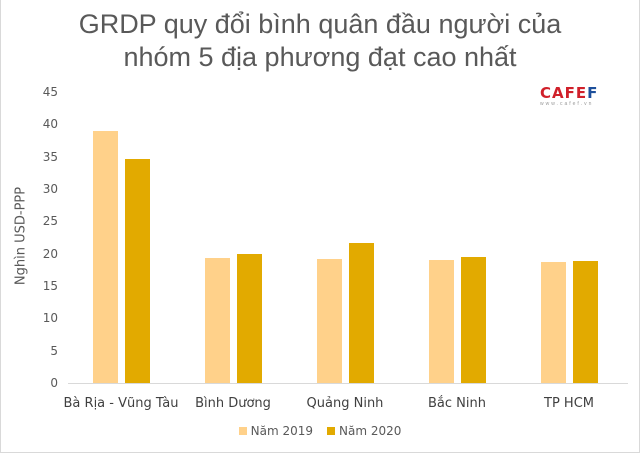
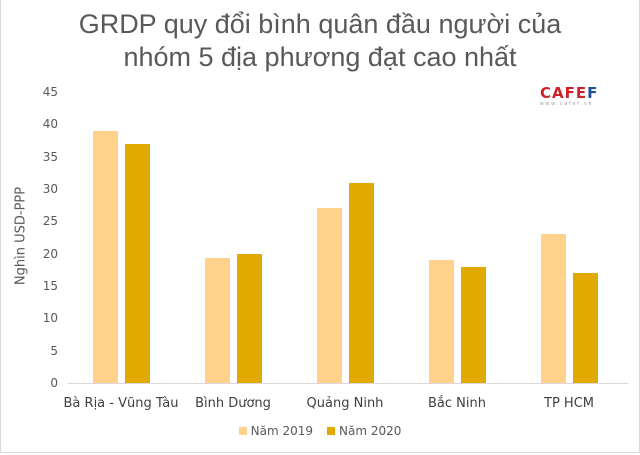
Năm 2020/Bà Rịa - Vũng Tàu: 35 -> 37
Năm 2019/Quảng Ninh: 19 -> 27
Năm 2020/Quảng Ninh: 22 -> 31
Năm 2020/Bắc Ninh: 20 -> 18
Năm 2019/TP HCM: 19 -> 23
Năm 2020/TP HCM: 19 -> 17
